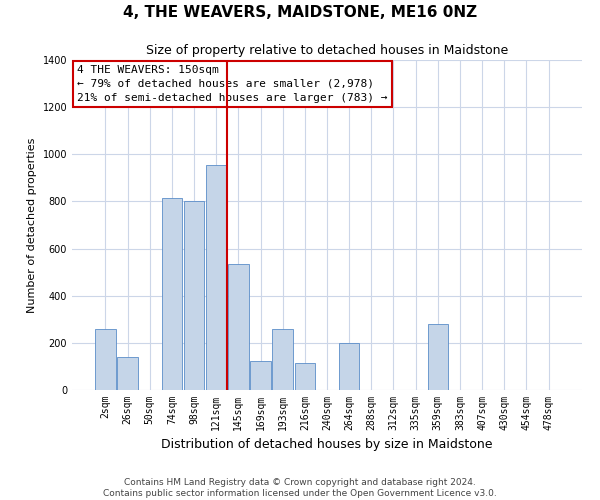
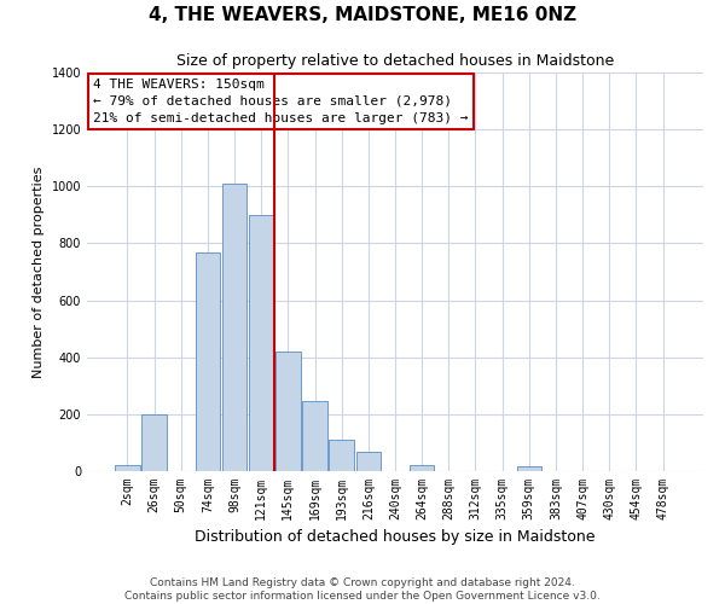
2sqm: 260 -> 20
26sqm: 140 -> 200
74sqm: 815 -> 770
98sqm: 800 -> 1010
121sqm: 955 -> 900
145sqm: 535 -> 420
169sqm: 125 -> 245
193sqm: 260 -> 110
216sqm: 115 -> 70
264sqm: 200 -> 20
359sqm: 280 -> 15
